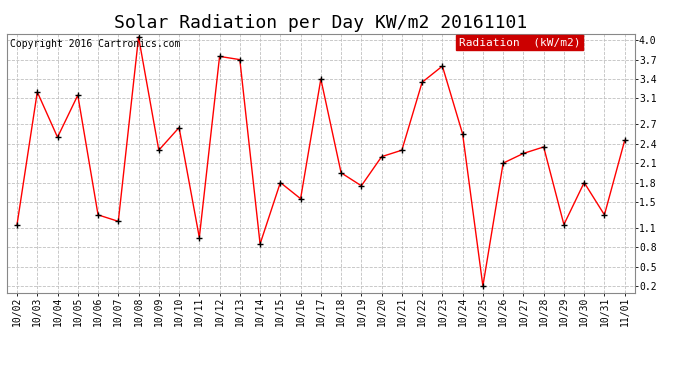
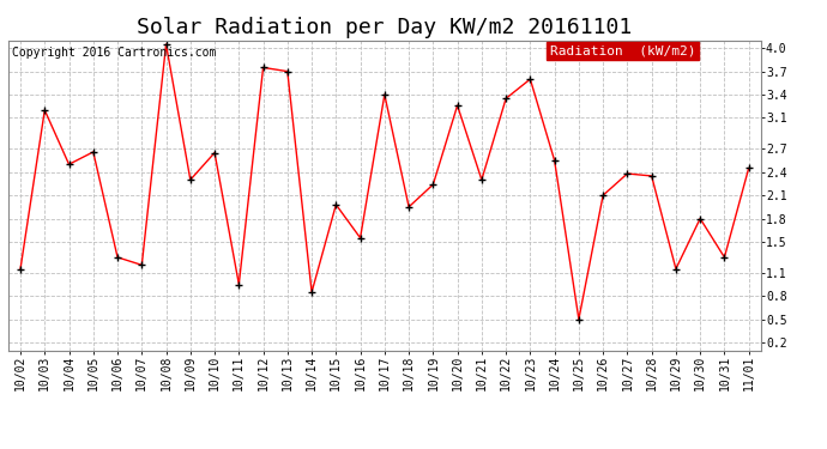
10/05: 3.15 -> 2.66
10/15: 1.80 -> 1.98
10/19: 1.75 -> 2.24
10/20: 2.20 -> 3.26
10/25: 0.20 -> 0.50
10/27: 2.25 -> 2.38
